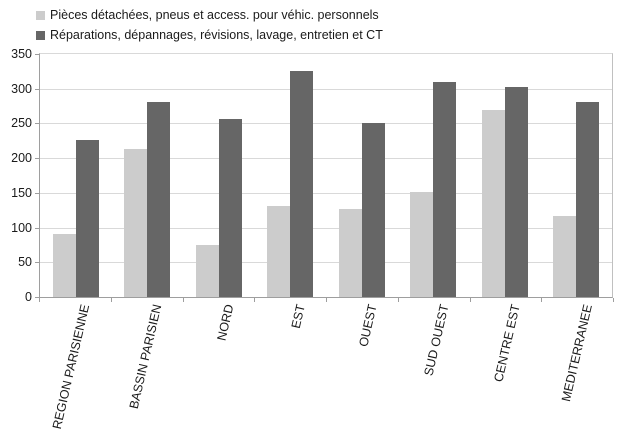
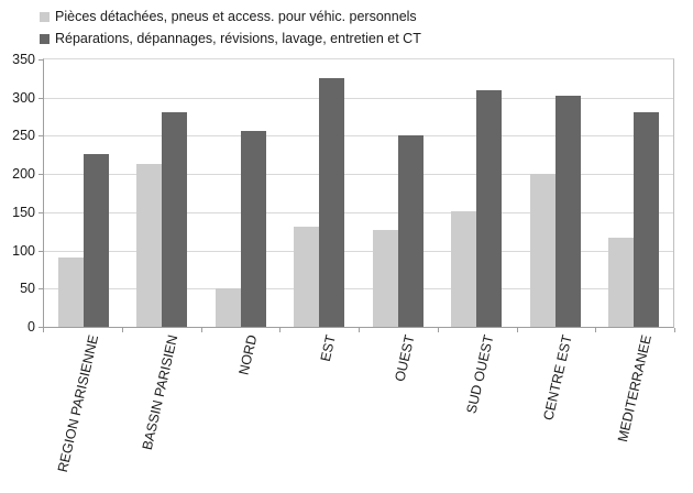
Pièces détachées, pneus et access. pour véhic. personnels/NORD: 80 -> 50
Pièces détachées, pneus et access. pour véhic. personnels/CENTRE EST: 270 -> 200
